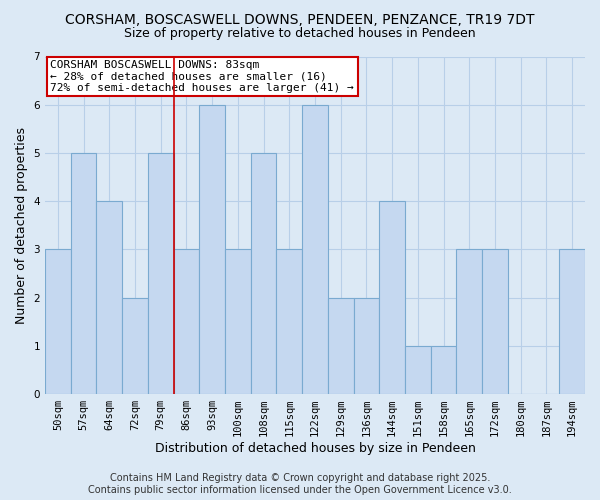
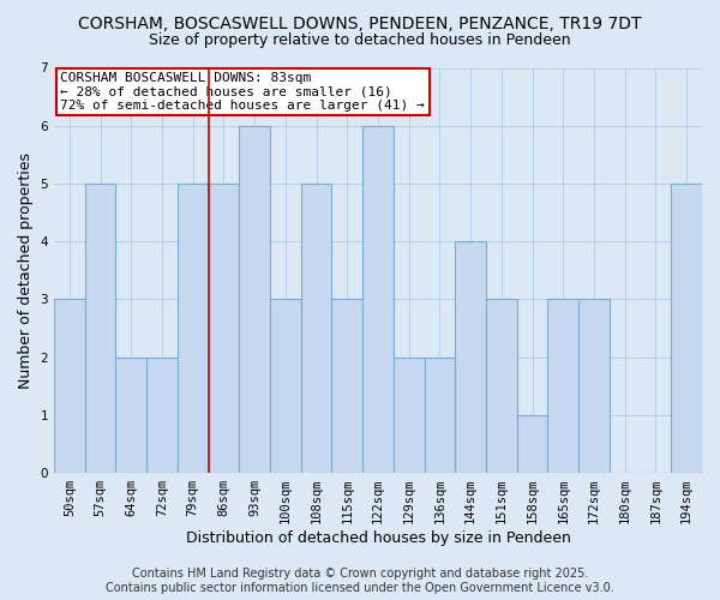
64sqm: 4 -> 2
86sqm: 3 -> 5
151sqm: 1 -> 3
194sqm: 3 -> 5
